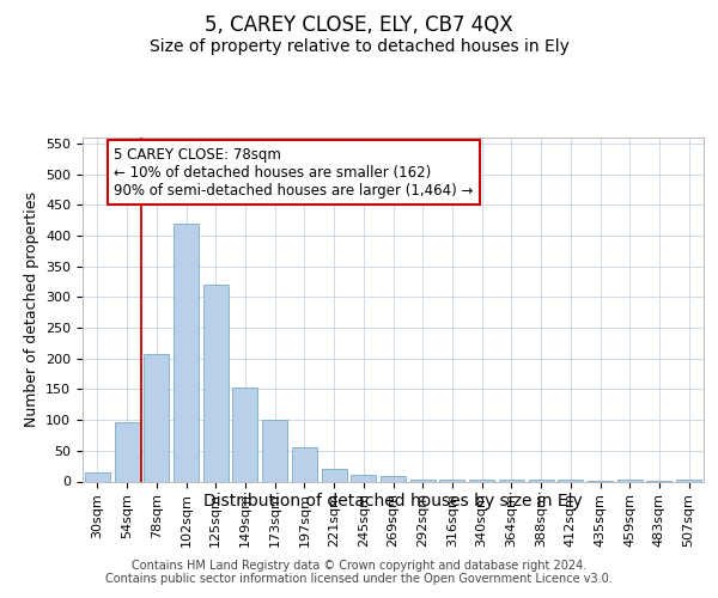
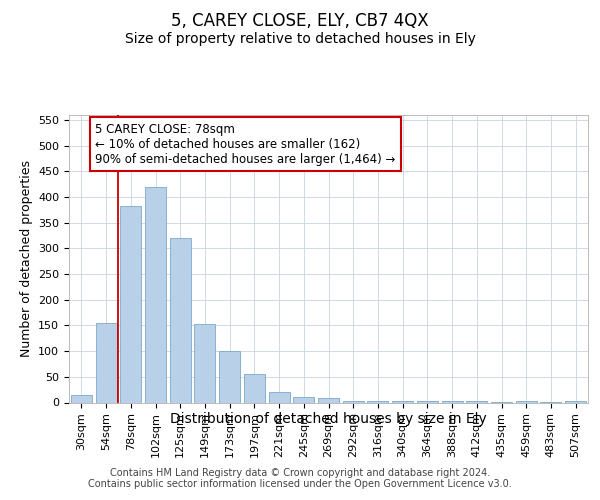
54sqm: 96 -> 155
78sqm: 208 -> 383
